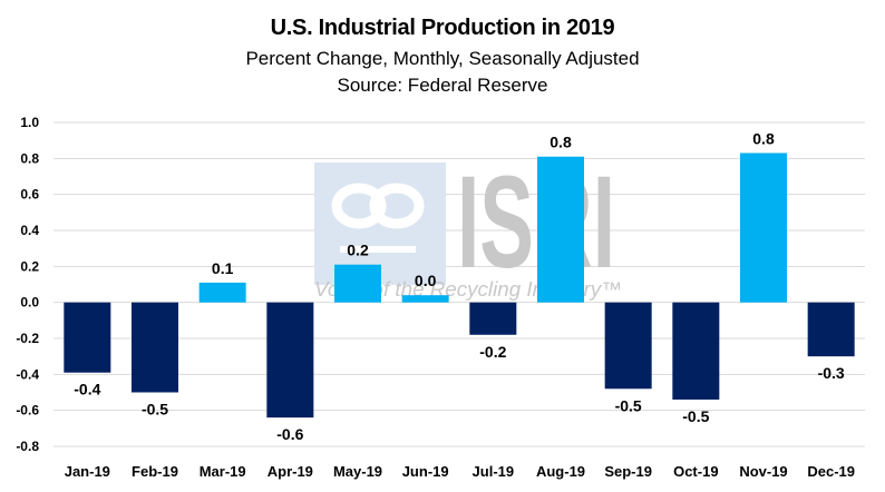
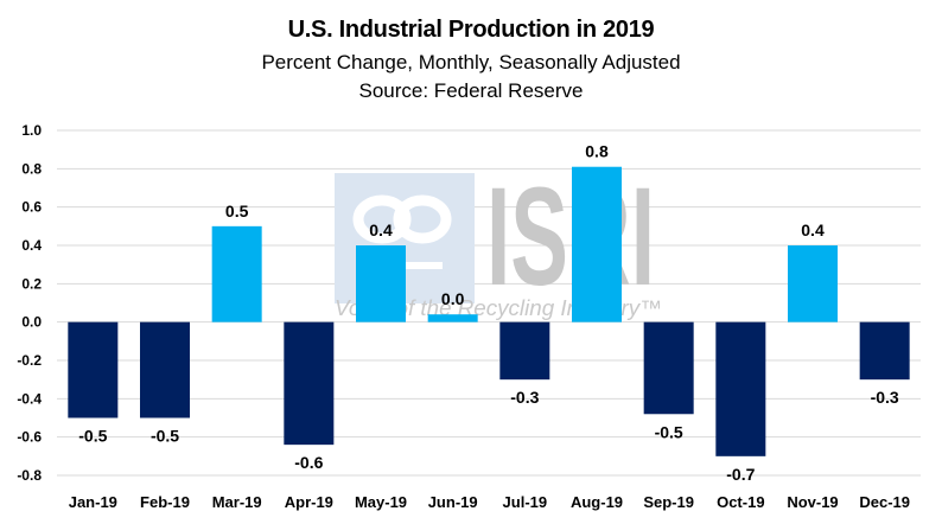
Jan-19: -0.4 -> -0.5
Mar-19: 0.1 -> 0.5
May-19: 0.2 -> 0.4
Jul-19: -0.2 -> -0.3
Oct-19: -0.5 -> -0.7
Nov-19: 0.8 -> 0.4
